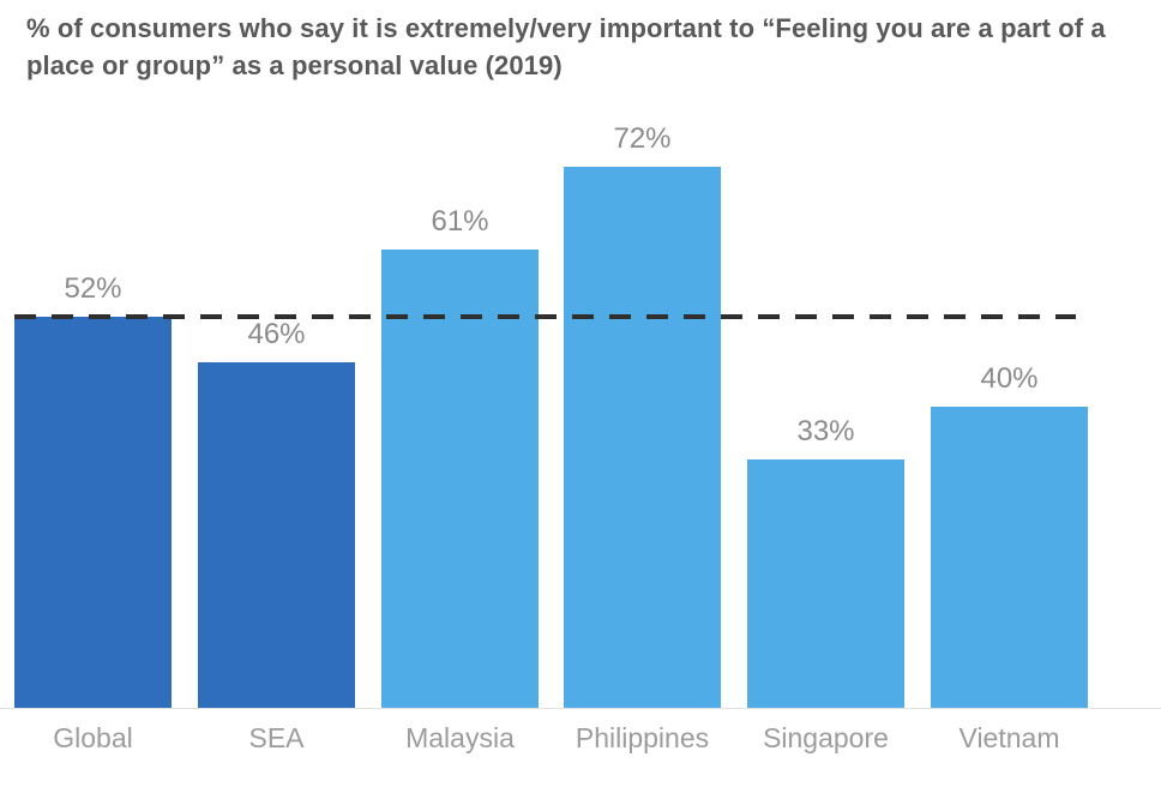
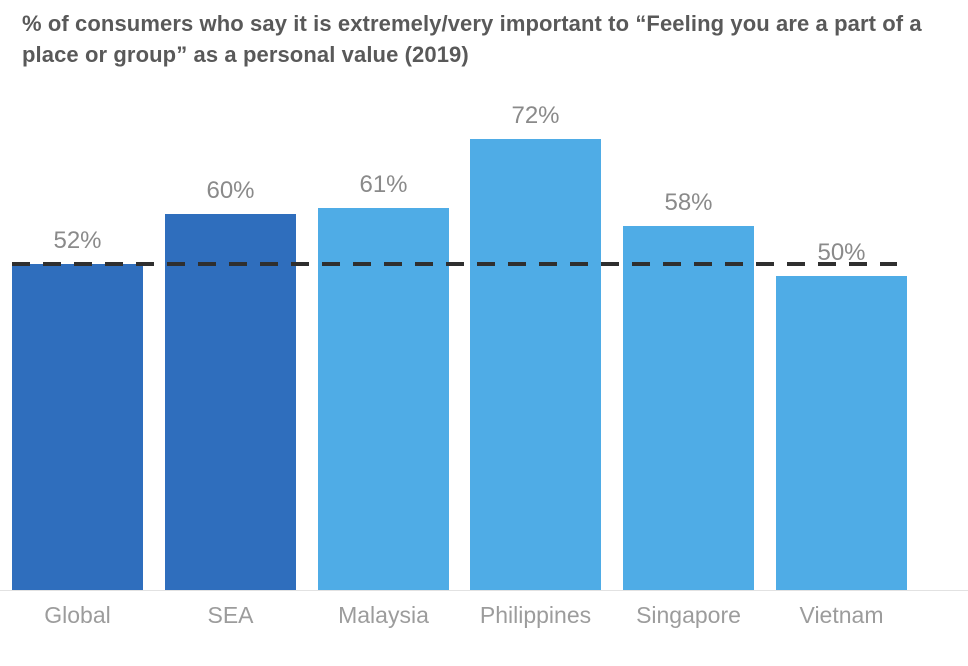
SEA: 46% -> 60%
Singapore: 33% -> 58%
Vietnam: 40% -> 50%
